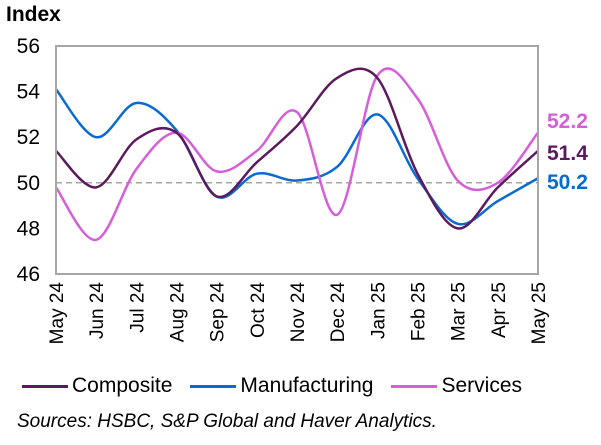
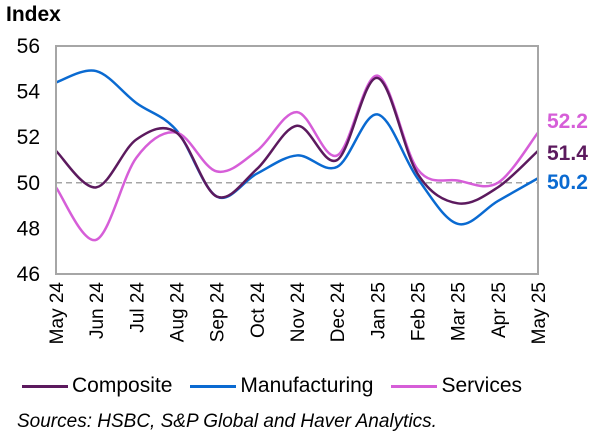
Manufacturing/May 24: 54.1 -> 54.4
Manufacturing/Jun 24: 52.0 -> 54.9
Services/Jul 24: 50.6 -> 51.1
Composite/Oct 24: 50.9 -> 50.6
Manufacturing/Nov 24: 50.1 -> 51.2
Composite/Dec 24: 54.6 -> 51.0
Services/Dec 24: 48.6 -> 51.2
Services/Feb 25: 53.7 -> 50.6
Composite/Mar 25: 48.0 -> 49.1
